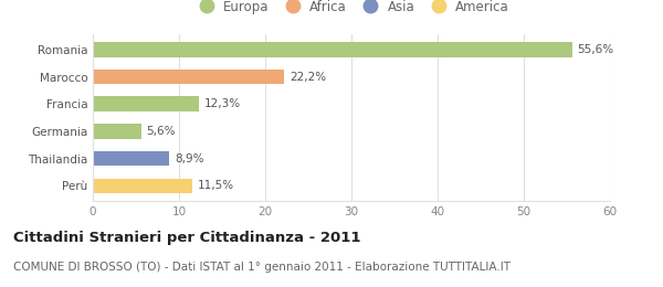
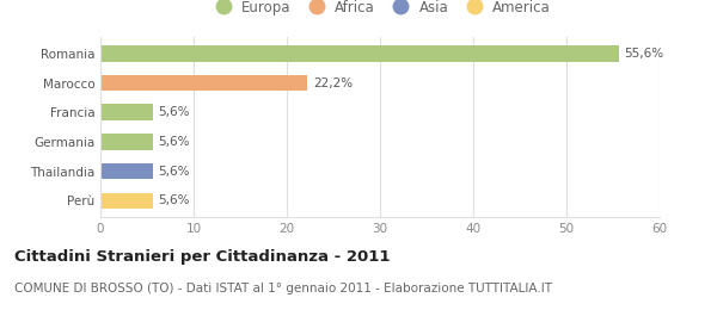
Francia: 12,3% -> 5,6%
Thailandia: 8,9% -> 5,6%
Perù: 11,5% -> 5,6%
